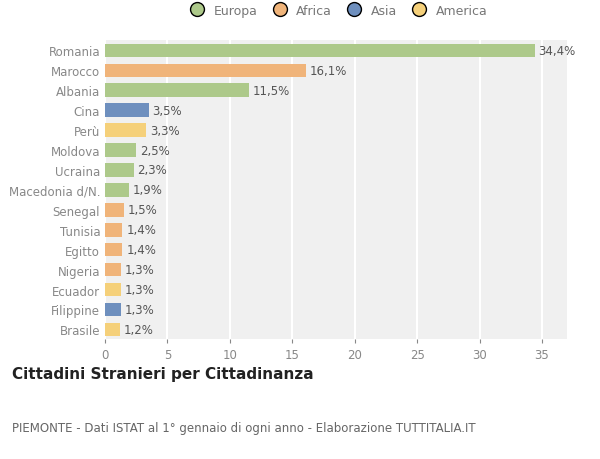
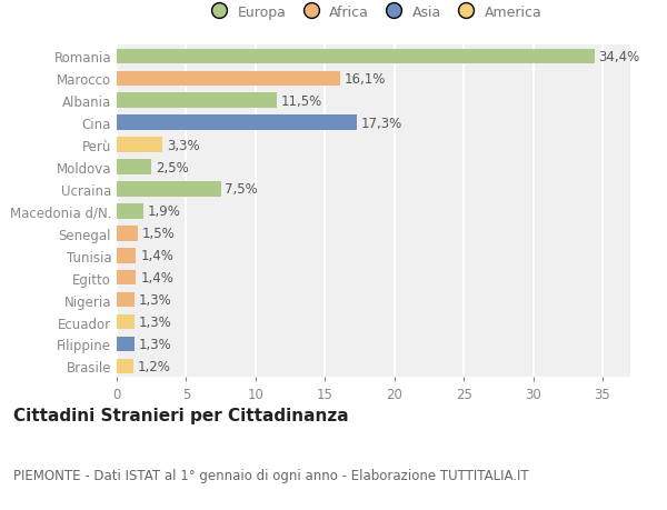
Cina: 3,5% -> 17,3%
Ucraina: 2,3% -> 7,5%
